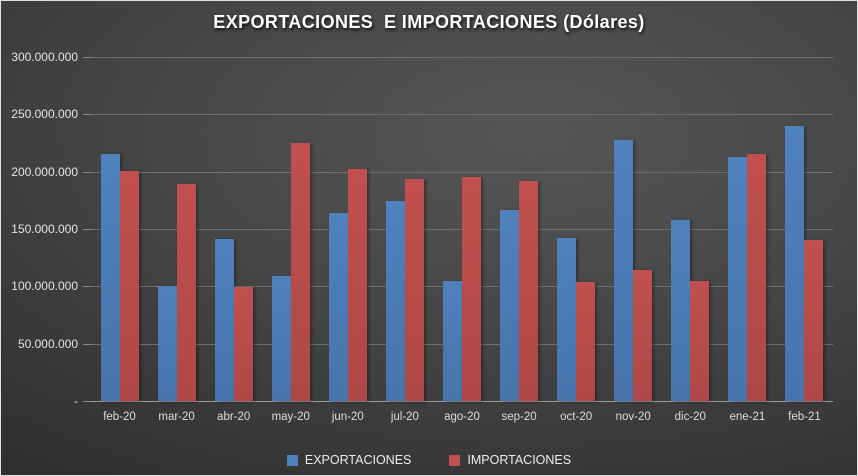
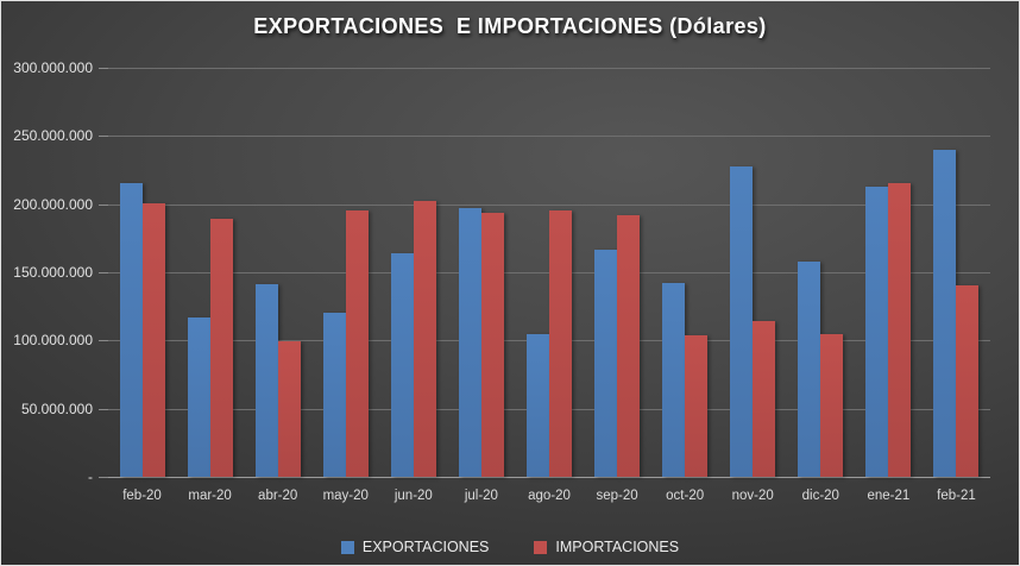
EXPORTACIONES/mar-20: 100000000 -> 117000000
EXPORTACIONES/may-20: 109000000 -> 120000000
IMPORTACIONES/may-20: 225000000 -> 195000000
EXPORTACIONES/jul-20: 174000000 -> 197000000
